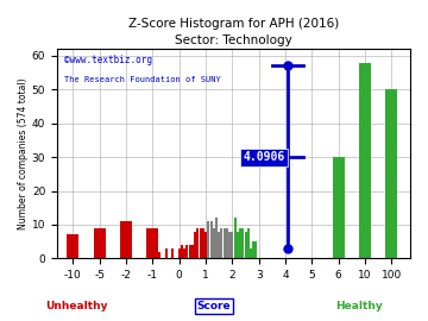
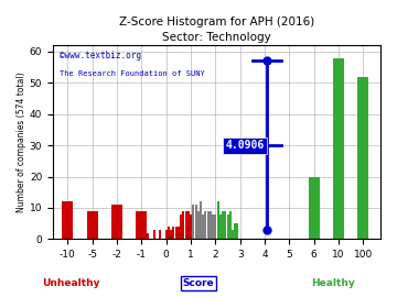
-10: 7 -> 12
6: 30 -> 20
100: 50 -> 52
